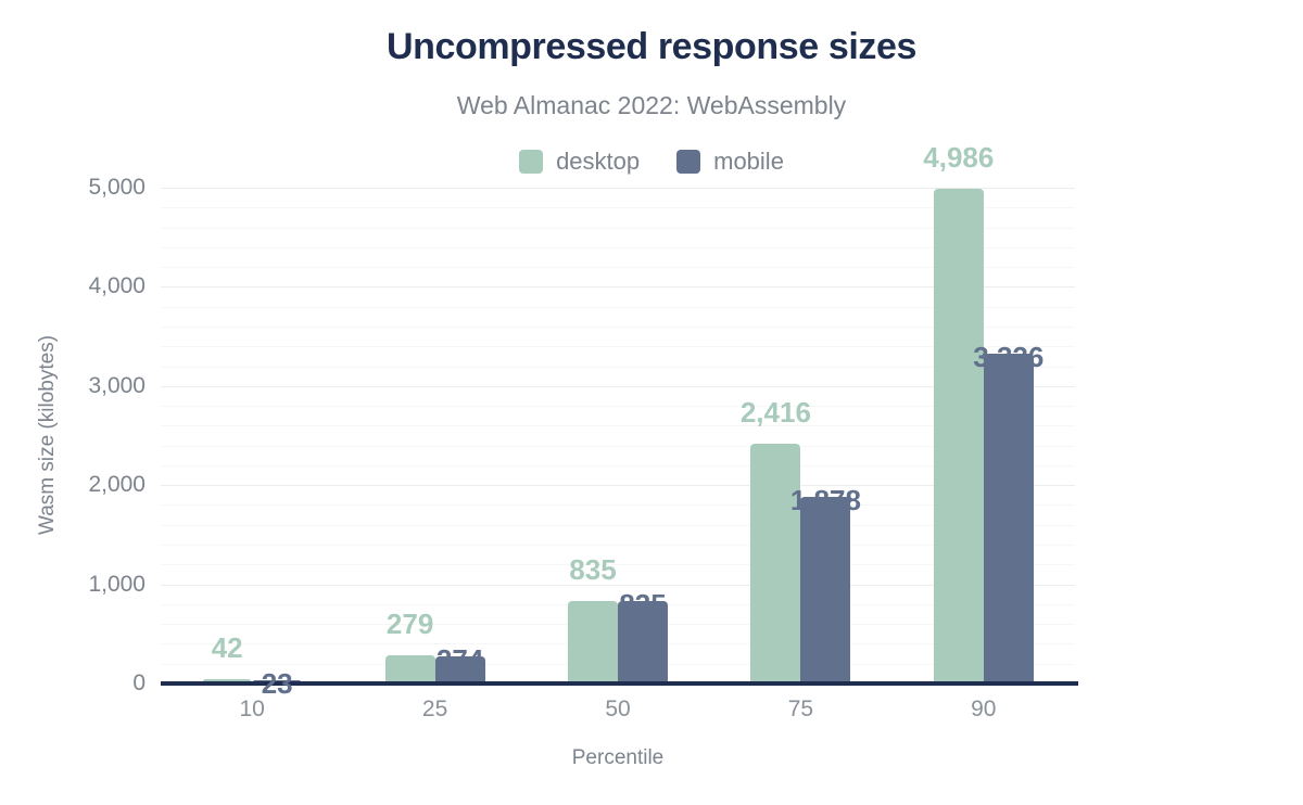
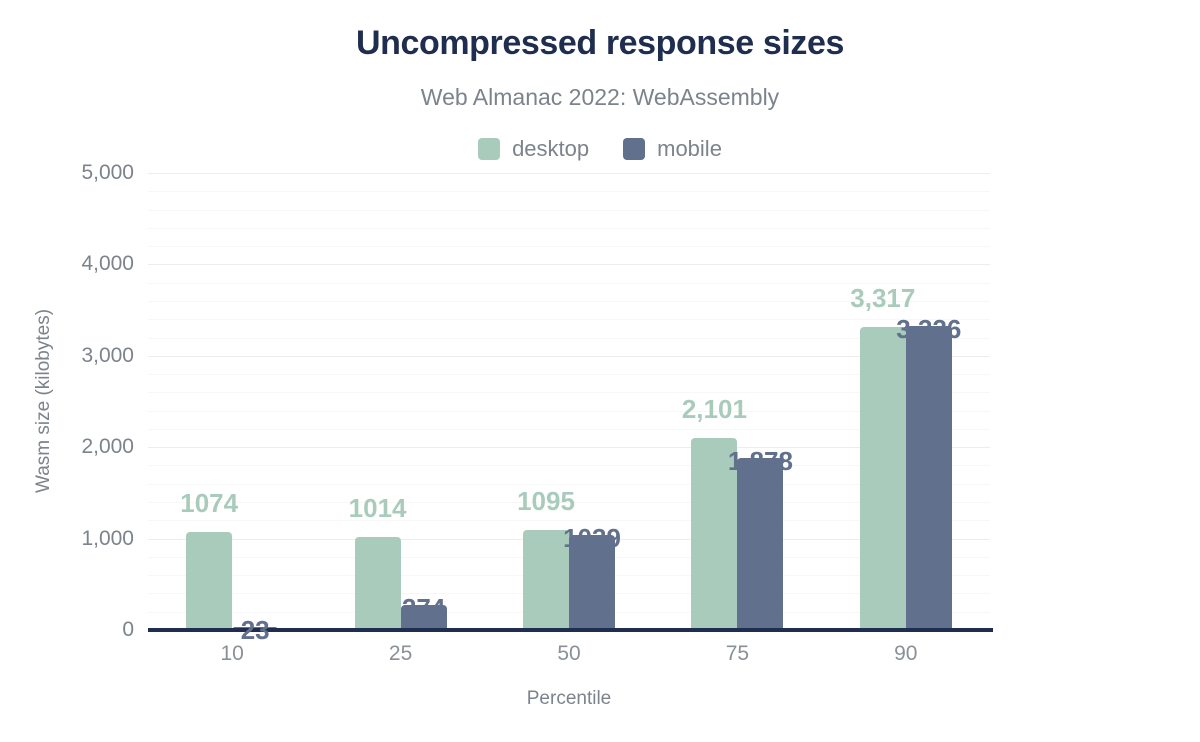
desktop/10: 42 -> 1074
desktop/25: 279 -> 1014
desktop/50: 835 -> 1095
mobile/50: 835 -> 1039
desktop/75: 2,416 -> 2,101
desktop/90: 4,986 -> 3,317
